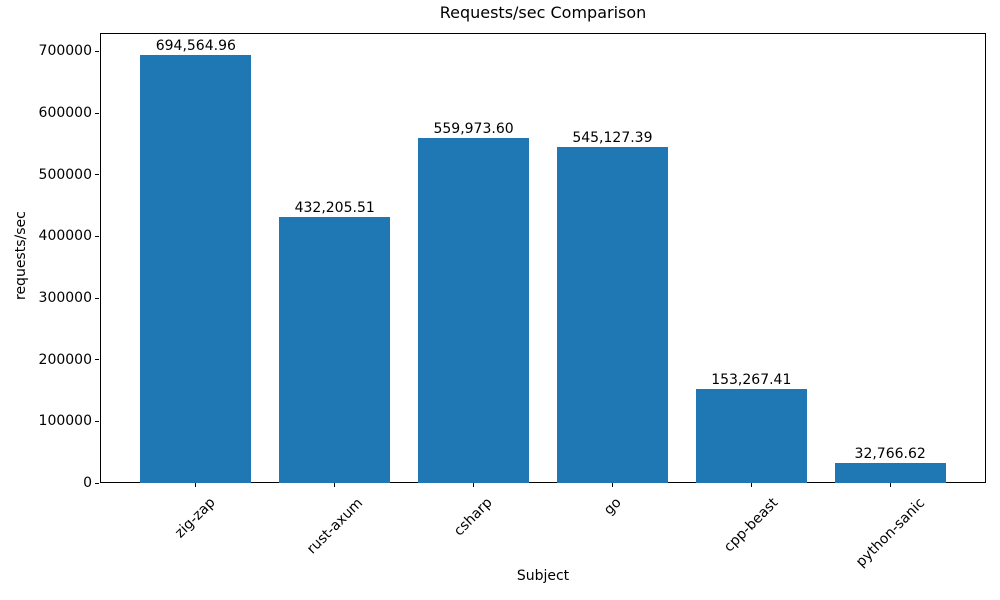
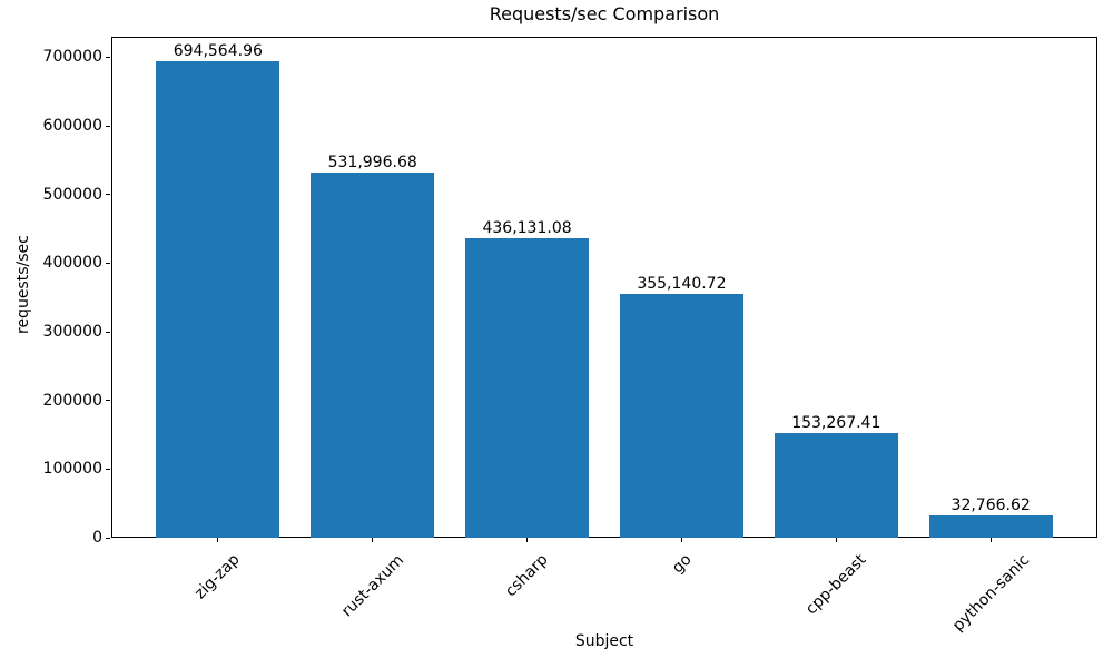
rust-axum: 432,205.51 -> 531,996.68
csharp: 559,973.60 -> 436,131.08
go: 545,127.39 -> 355,140.72
